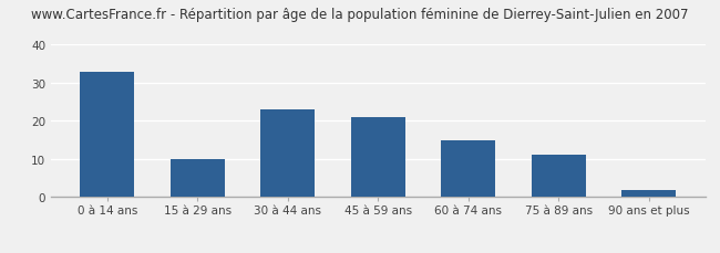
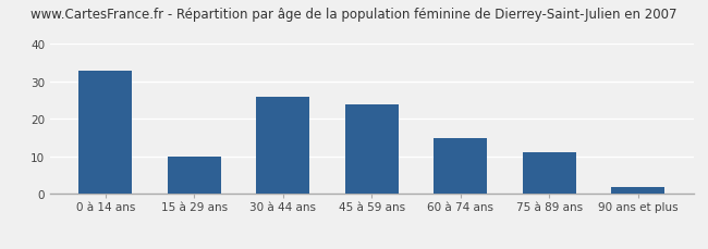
30 à 44 ans: 23 -> 26
45 à 59 ans: 21 -> 24
